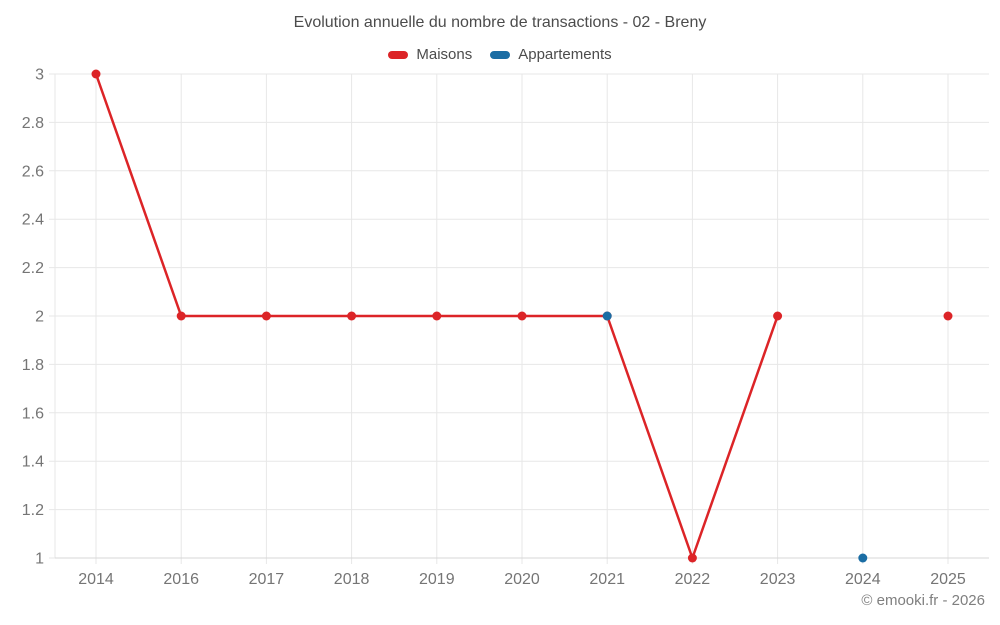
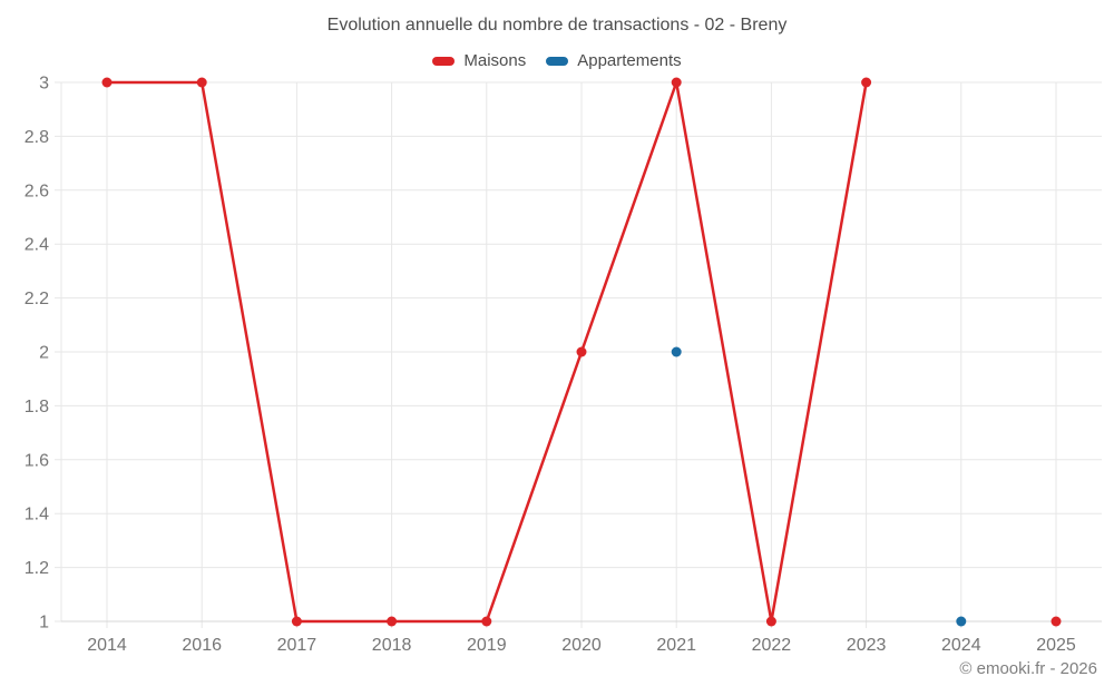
Maisons/2016: 2 -> 3
Maisons/2017: 2 -> 1
Maisons/2018: 2 -> 1
Maisons/2019: 2 -> 1
Maisons/2021: 2 -> 3
Maisons/2023: 2 -> 3
Maisons/2025: 2 -> 1
